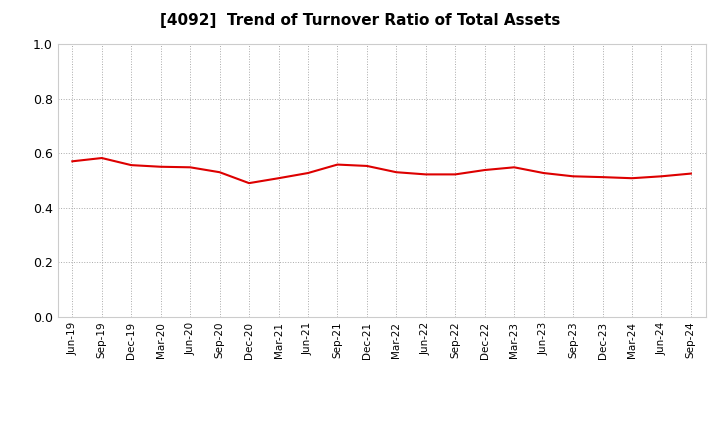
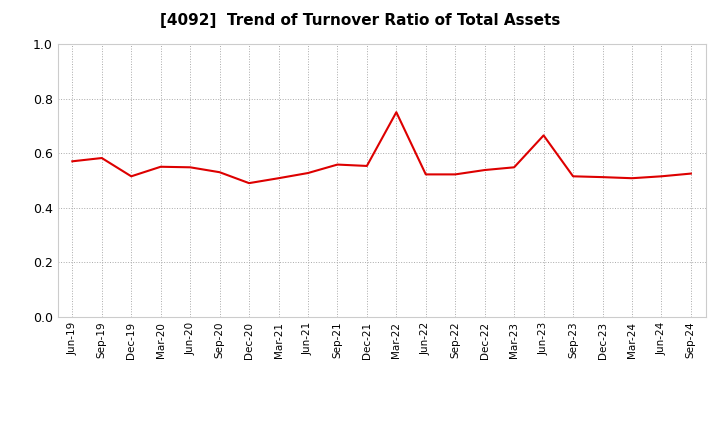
Dec-19: 0.556 -> 0.515
Mar-22: 0.530 -> 0.750
Jun-23: 0.527 -> 0.665
